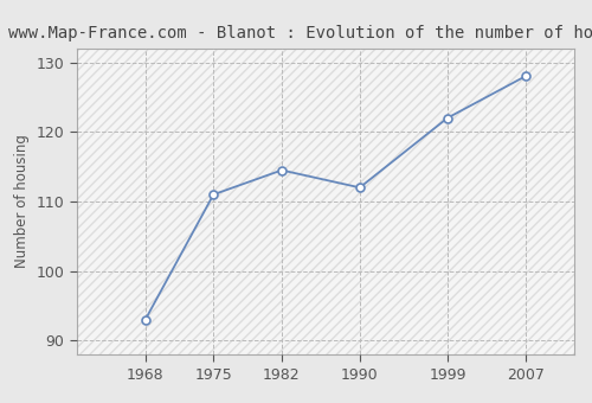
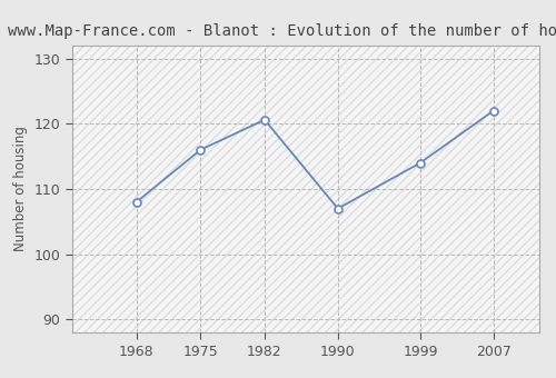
1968: 93.0 -> 108.0
1975: 111.0 -> 116.0
1982: 114.5 -> 120.6
1990: 112.0 -> 107.0
1999: 122.0 -> 114.0
2007: 128.0 -> 122.0
